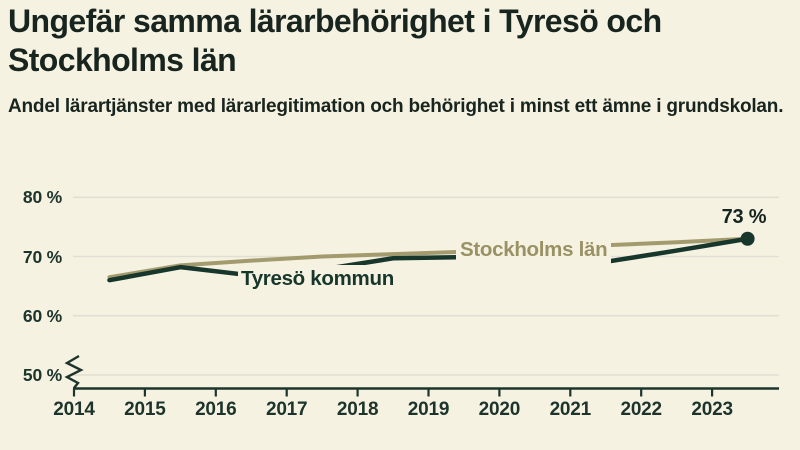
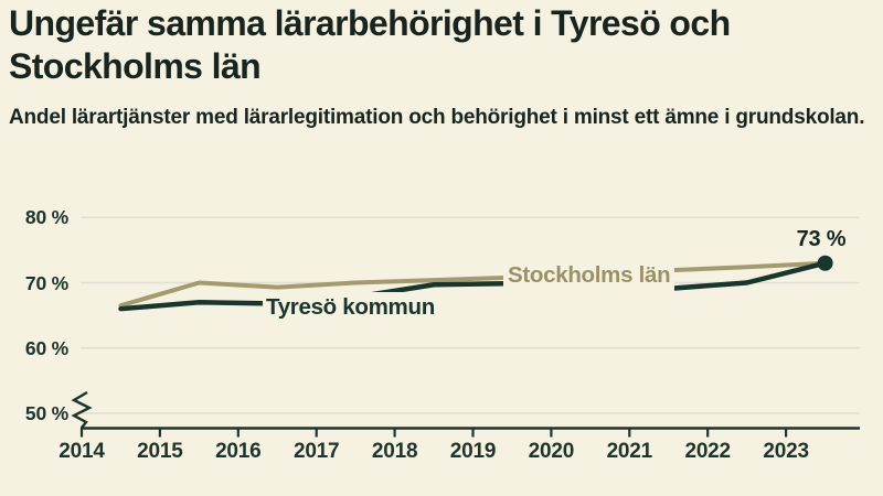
Stockholms län/2015: 68% -> 70%
Tyresö kommun/2015: 68% -> 67%
Tyresö kommun/2022: 71% -> 70%
